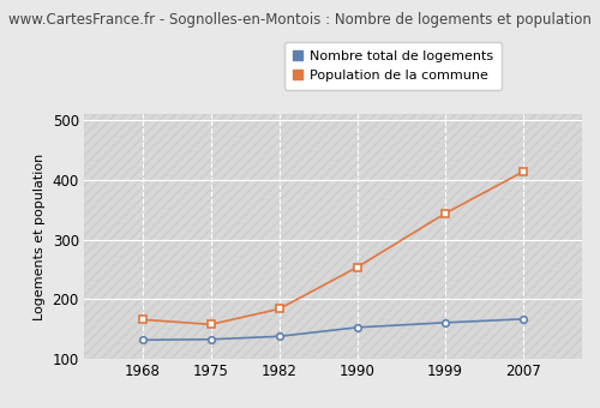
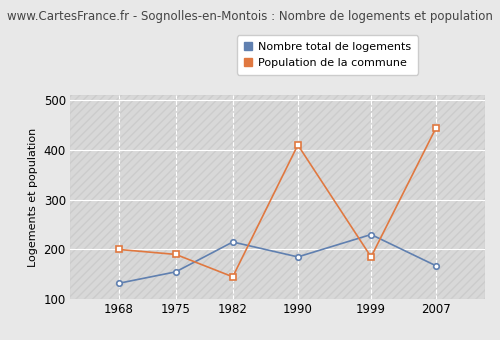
Population de la commune/1968: 166 -> 200
Nombre total de logements/1975: 133 -> 155
Population de la commune/1975: 158 -> 190
Nombre total de logements/1982: 138 -> 215
Population de la commune/1982: 184 -> 145
Nombre total de logements/1990: 153 -> 185
Population de la commune/1990: 254 -> 410
Nombre total de logements/1999: 161 -> 230
Population de la commune/1999: 344 -> 185
Population de la commune/2007: 414 -> 445
